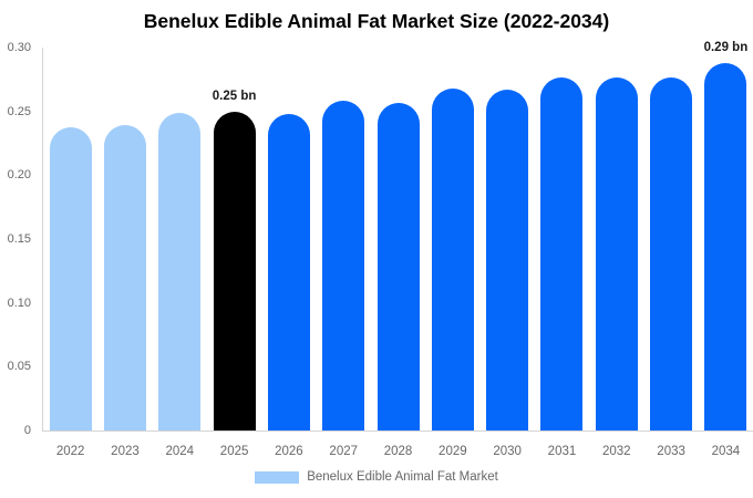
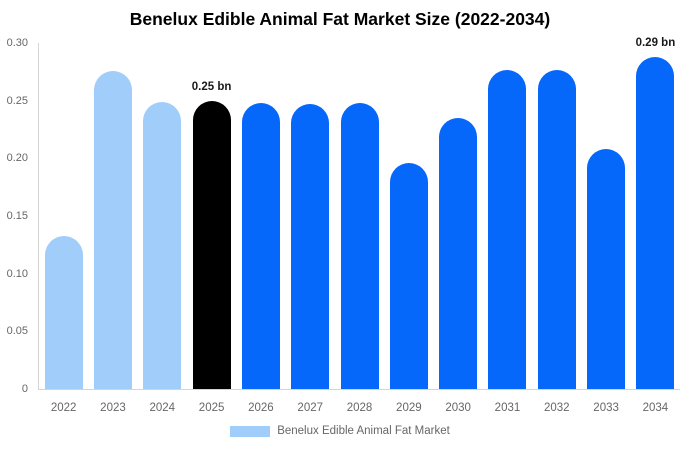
2022: 0.238 -> 0.133
2023: 0.239 -> 0.276
2027: 0.258 -> 0.247
2028: 0.257 -> 0.248
2029: 0.268 -> 0.196
2030: 0.267 -> 0.235
2033: 0.277 -> 0.208
